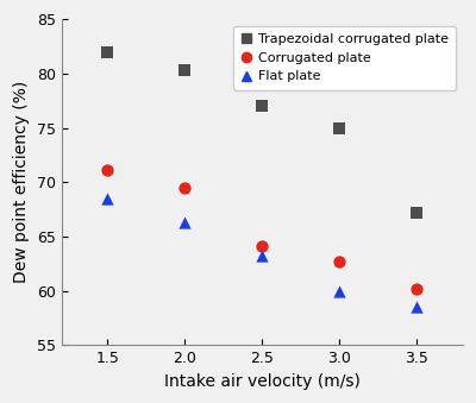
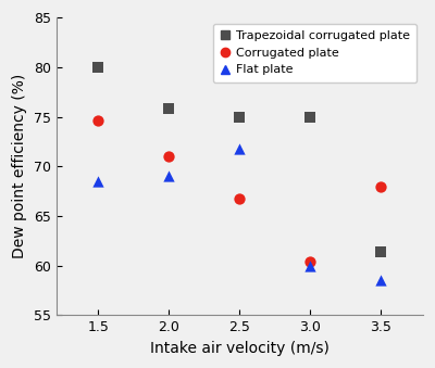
Trapezoidal corrugated plate/1.5: 82.0 -> 80.0
Corrugated plate/1.5: 71.1 -> 74.6
Trapezoidal corrugated plate/2.0: 80.3 -> 75.8
Corrugated plate/2.0: 69.5 -> 71.0
Flat plate/2.0: 66.3 -> 69.0
Trapezoidal corrugated plate/2.5: 77.0 -> 75.0
Corrugated plate/2.5: 64.1 -> 66.8
Flat plate/2.5: 63.2 -> 71.8
Corrugated plate/3.0: 62.7 -> 60.4
Trapezoidal corrugated plate/3.5: 67.2 -> 61.4
Corrugated plate/3.5: 60.2 -> 68.0
